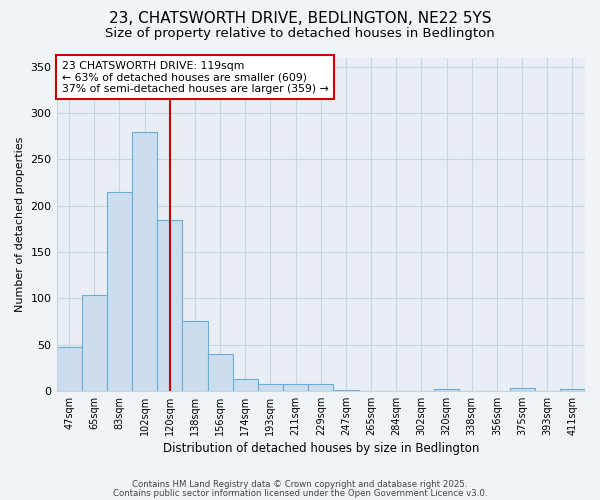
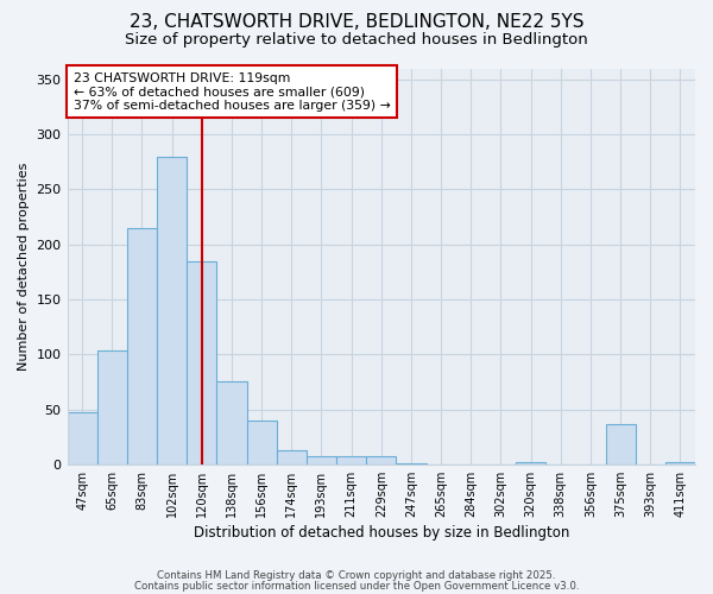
375sqm: 3 -> 36
